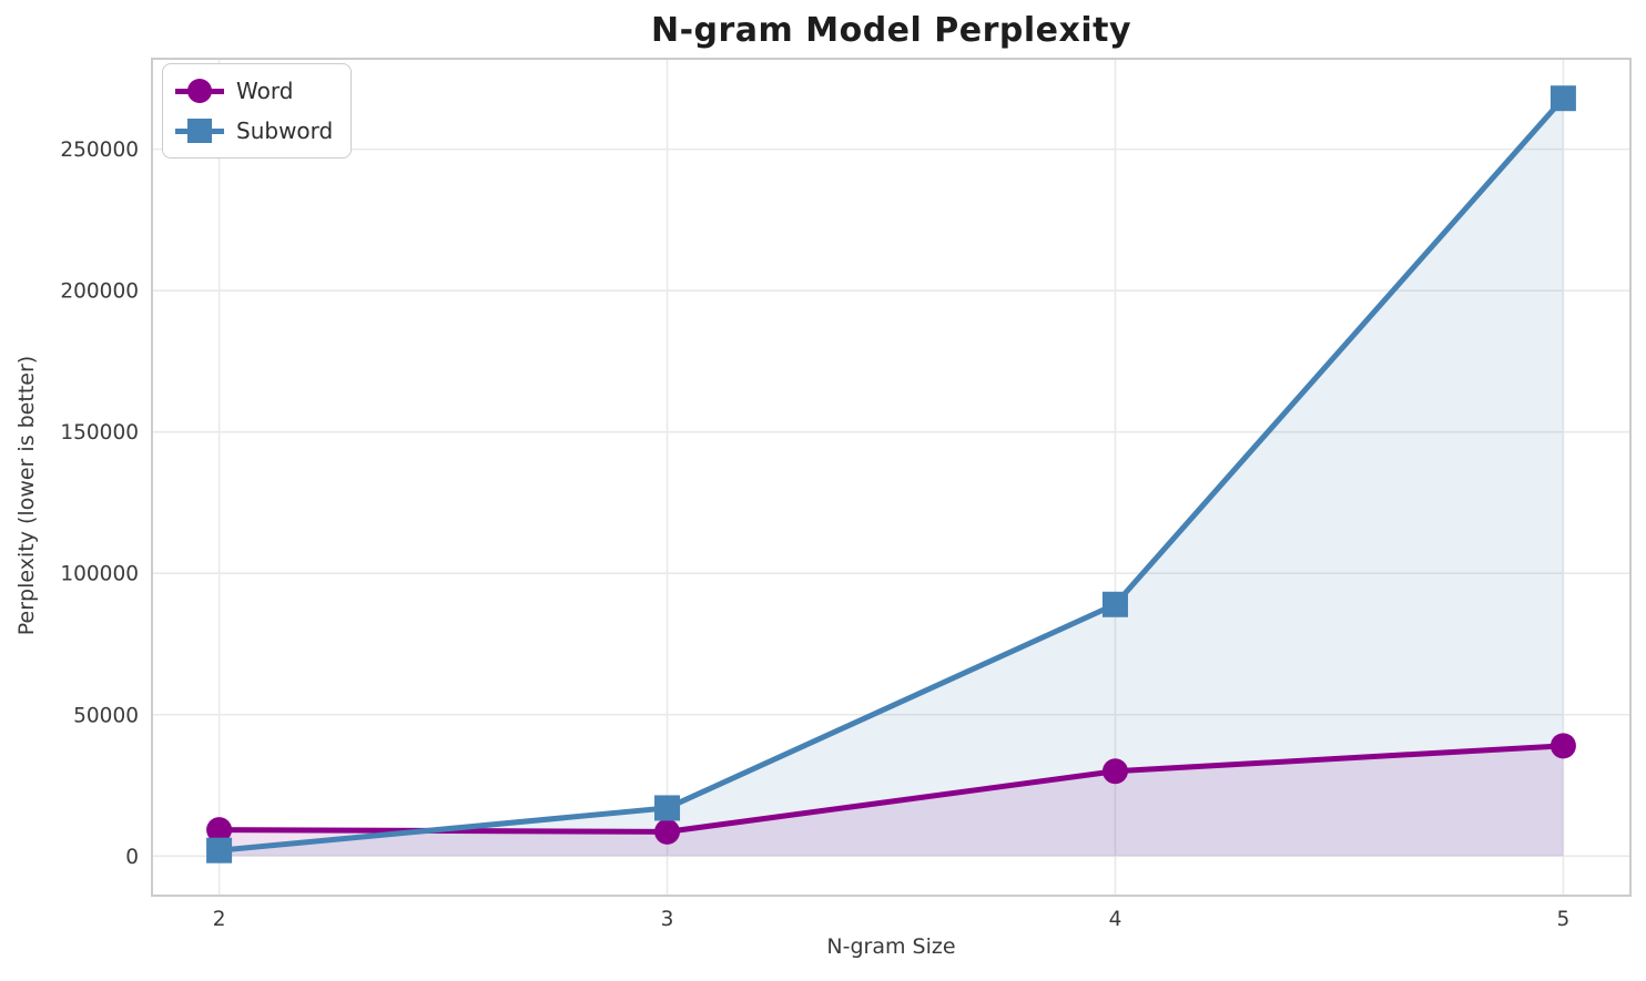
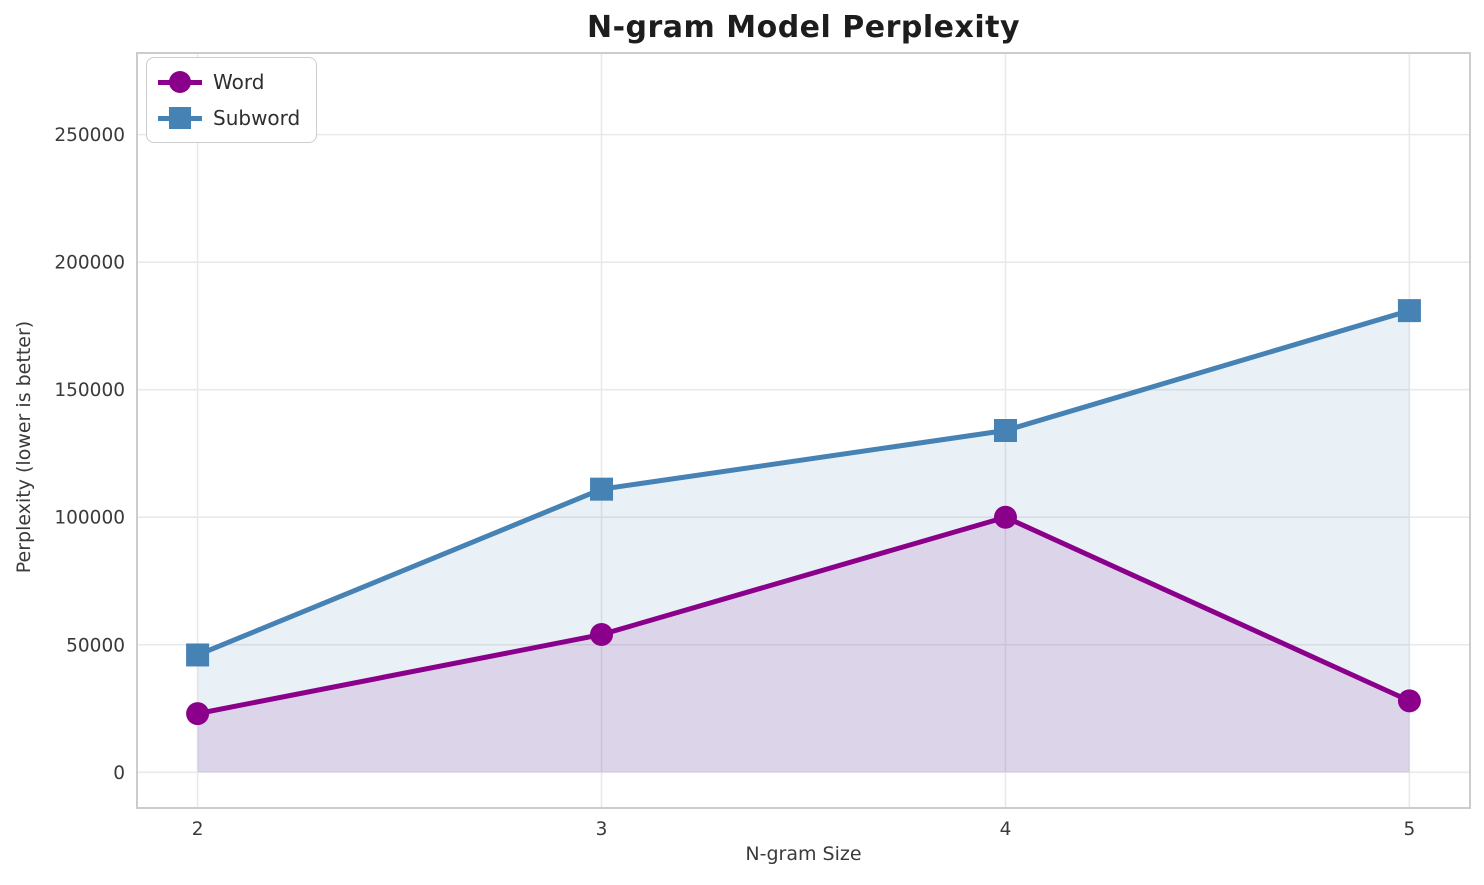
Word/2: 9000 -> 23000
Subword/2: 2000 -> 46000
Word/3: 9000 -> 54000
Subword/3: 17000 -> 111000
Word/4: 30000 -> 100000
Subword/4: 89000 -> 134000
Word/5: 39000 -> 28000
Subword/5: 268000 -> 181000
